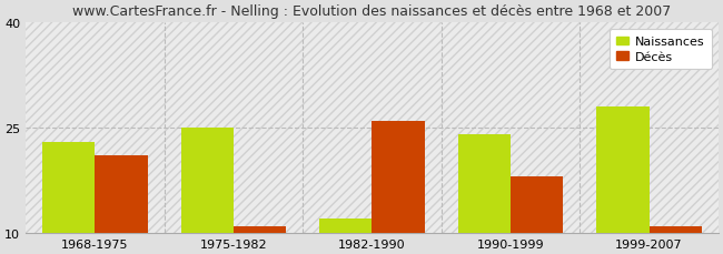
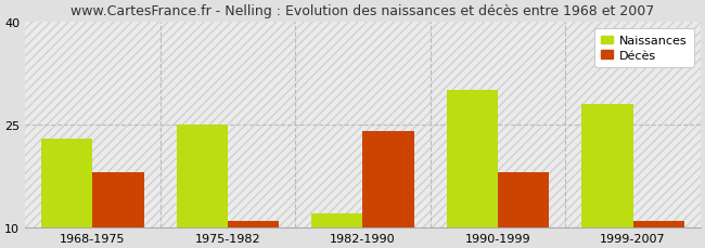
Décès/1968-1975: 21 -> 18
Décès/1982-1990: 26 -> 24
Naissances/1990-1999: 24 -> 30
